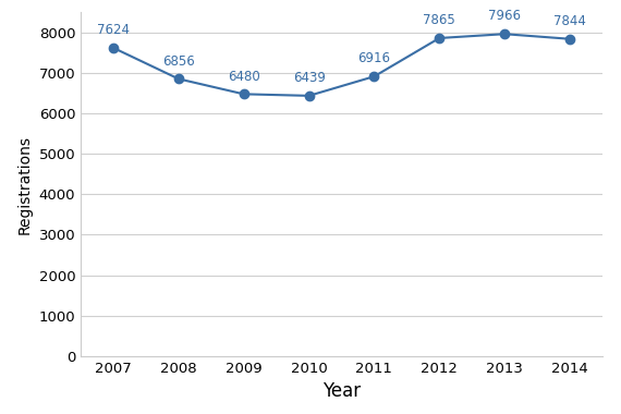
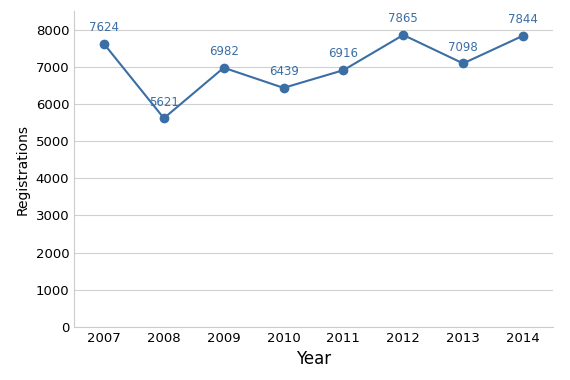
2008: 6856 -> 5621
2009: 6480 -> 6982
2013: 7966 -> 7098
